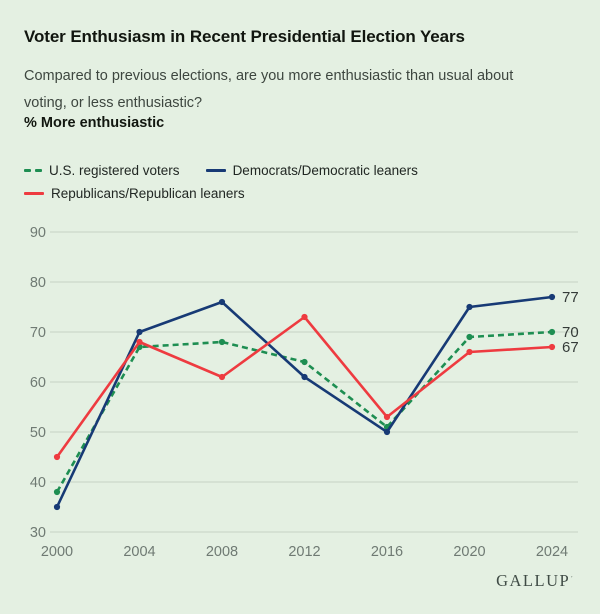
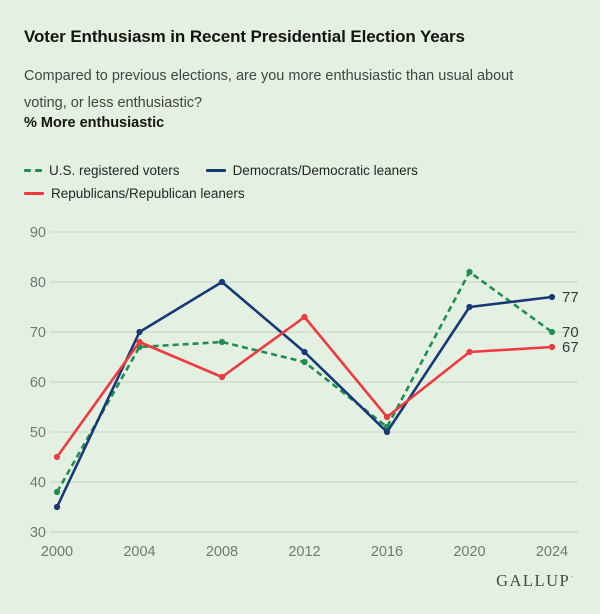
Democrats/Democratic leaners/2008: 76 -> 80
Democrats/Democratic leaners/2012: 61 -> 66
U.S. registered voters/2020: 69 -> 82
